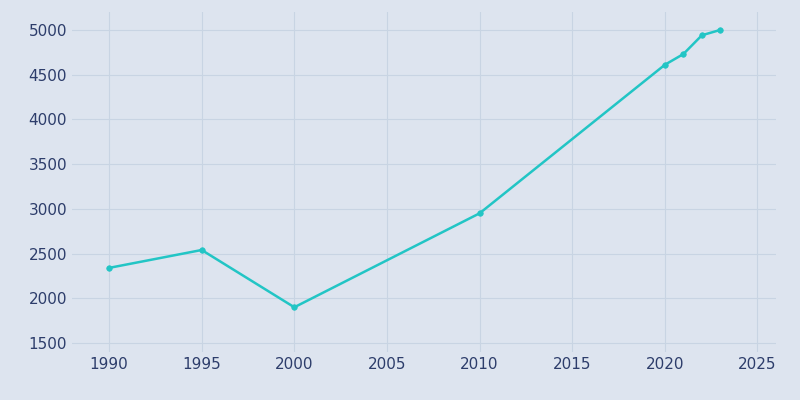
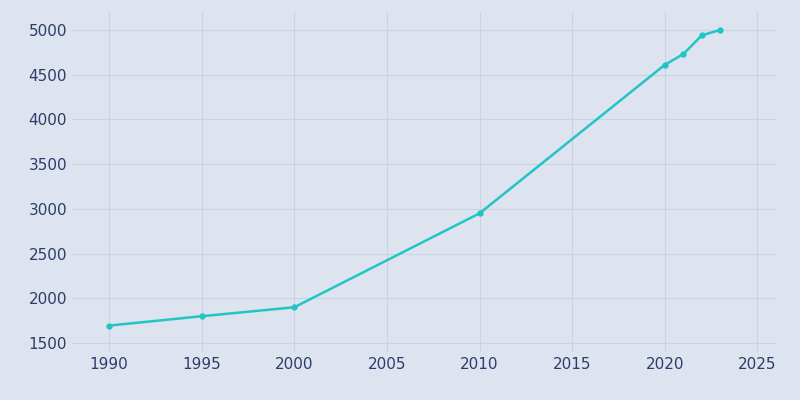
1990: 2340 -> 1700
1995: 2540 -> 1800
